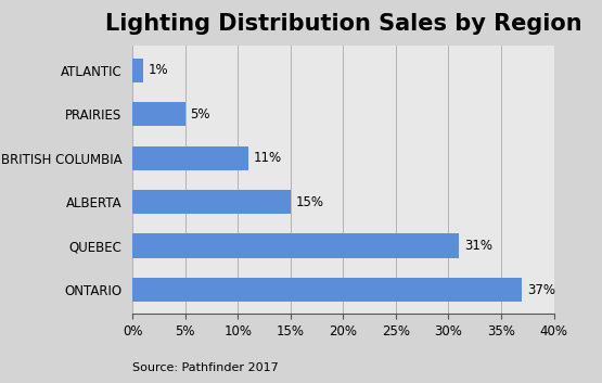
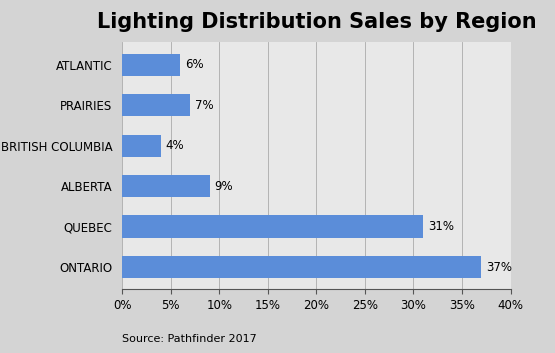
ATLANTIC: 1% -> 6%
PRAIRIES: 5% -> 7%
BRITISH COLUMBIA: 11% -> 4%
ALBERTA: 15% -> 9%
